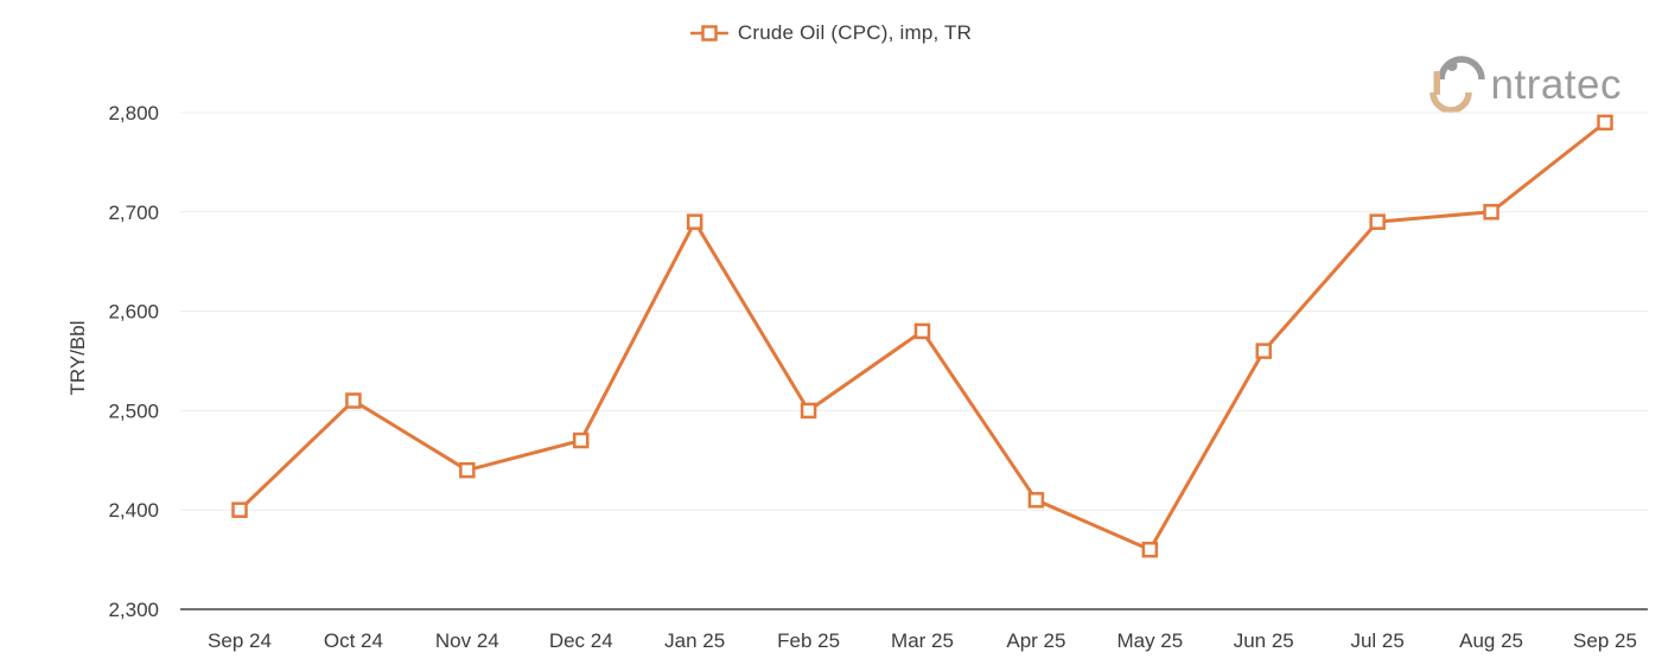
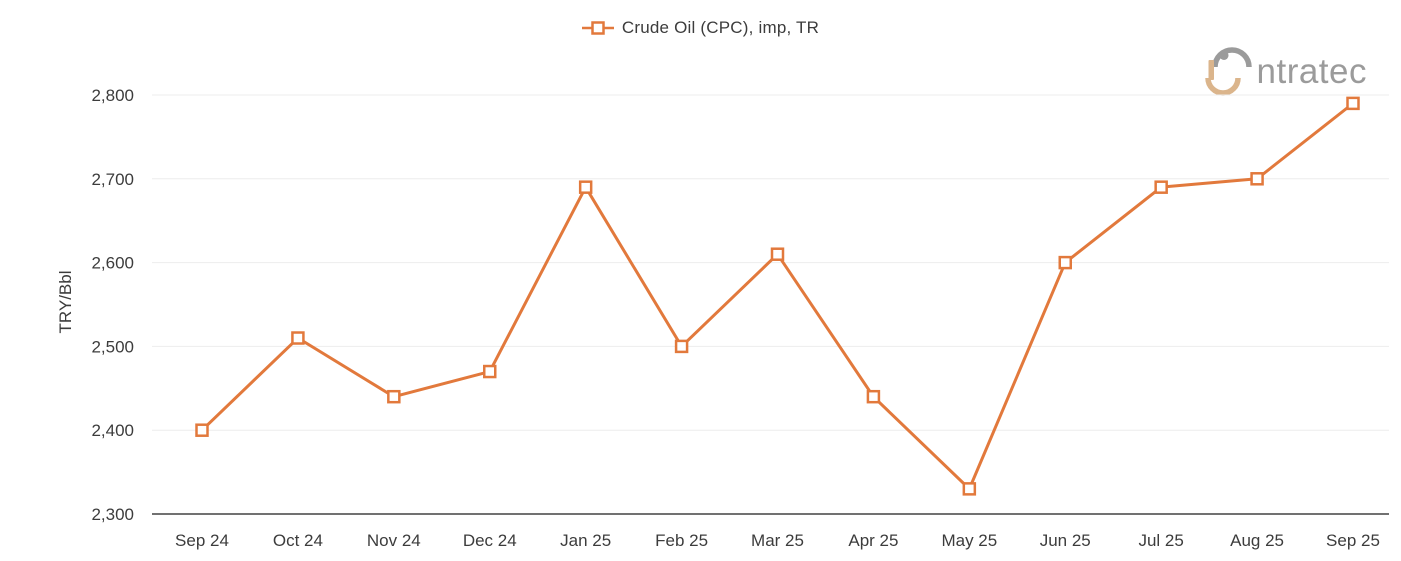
Mar 25: 2580 -> 2610
Apr 25: 2410 -> 2440
May 25: 2360 -> 2330
Jun 25: 2560 -> 2600
